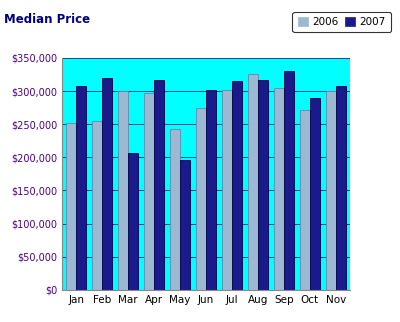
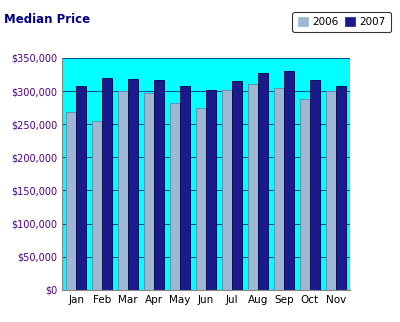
2006/Jan: $252,000 -> $268,000
2007/Mar: $206,000 -> $318,000
2006/May: $242,000 -> $282,000
2007/May: $196,000 -> $308,000
2006/Aug: $326,000 -> $310,000
2007/Aug: $316,000 -> $328,000
2006/Oct: $272,000 -> $288,000
2007/Oct: $290,000 -> $317,000
